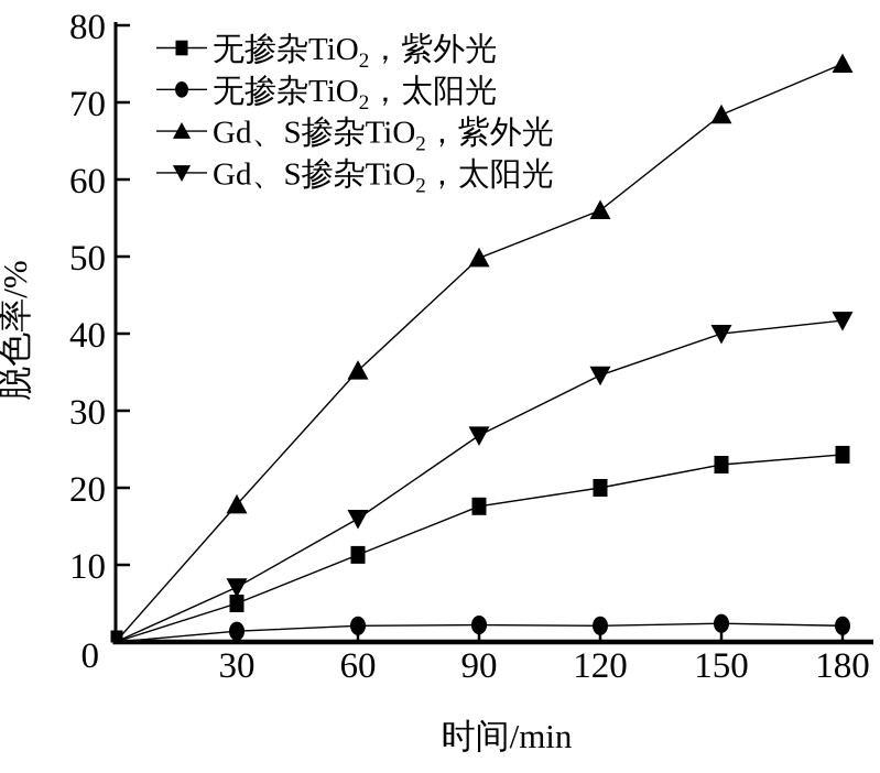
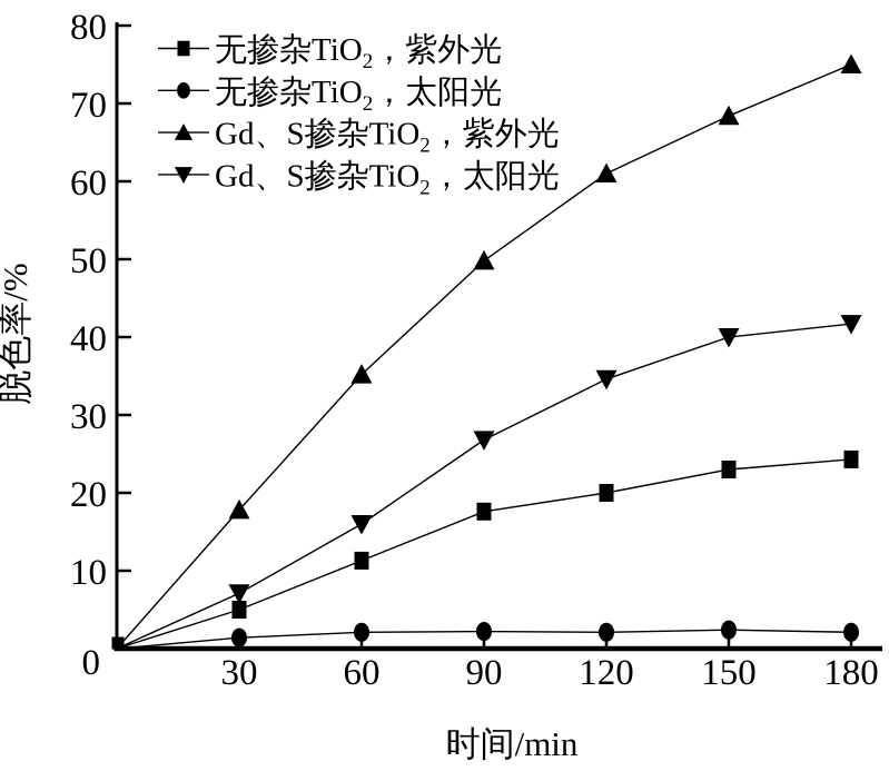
Gd、S掺杂TiO2，紫外光/120: 56 -> 61
